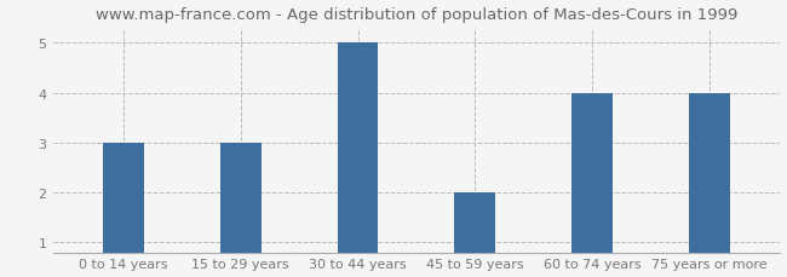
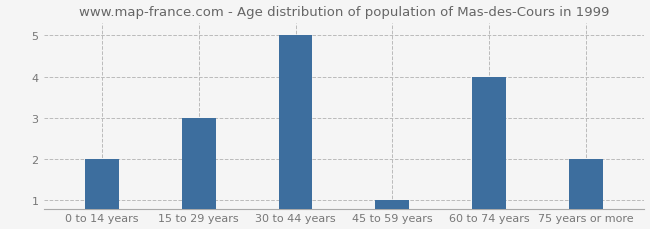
0 to 14 years: 3 -> 2
45 to 59 years: 2 -> 1
75 years or more: 4 -> 2
